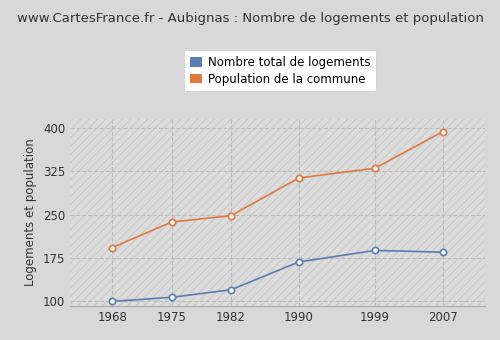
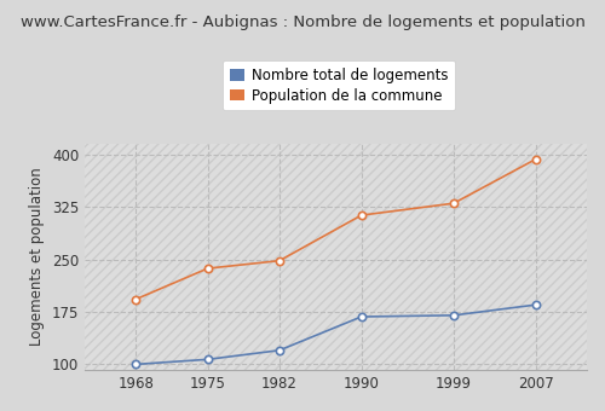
Nombre total de logements/1999: 188 -> 170
